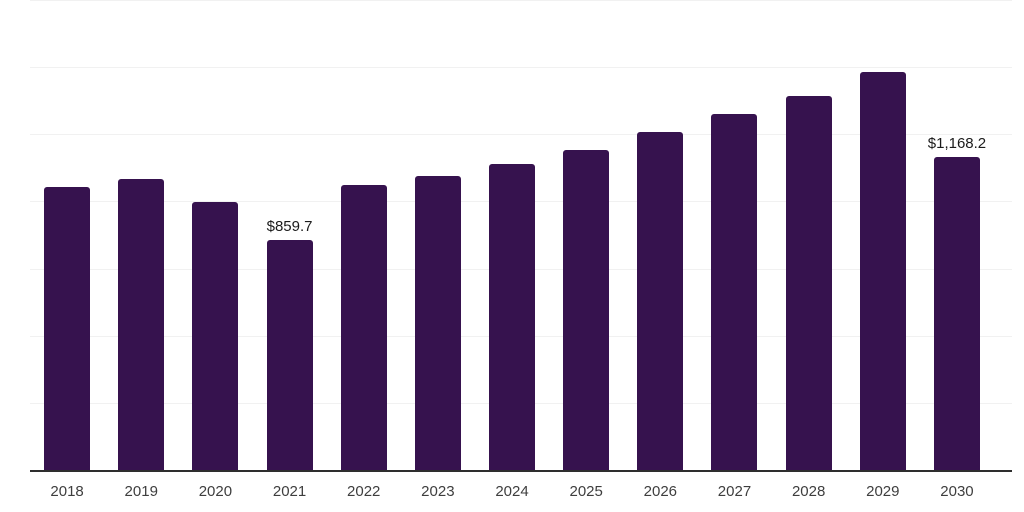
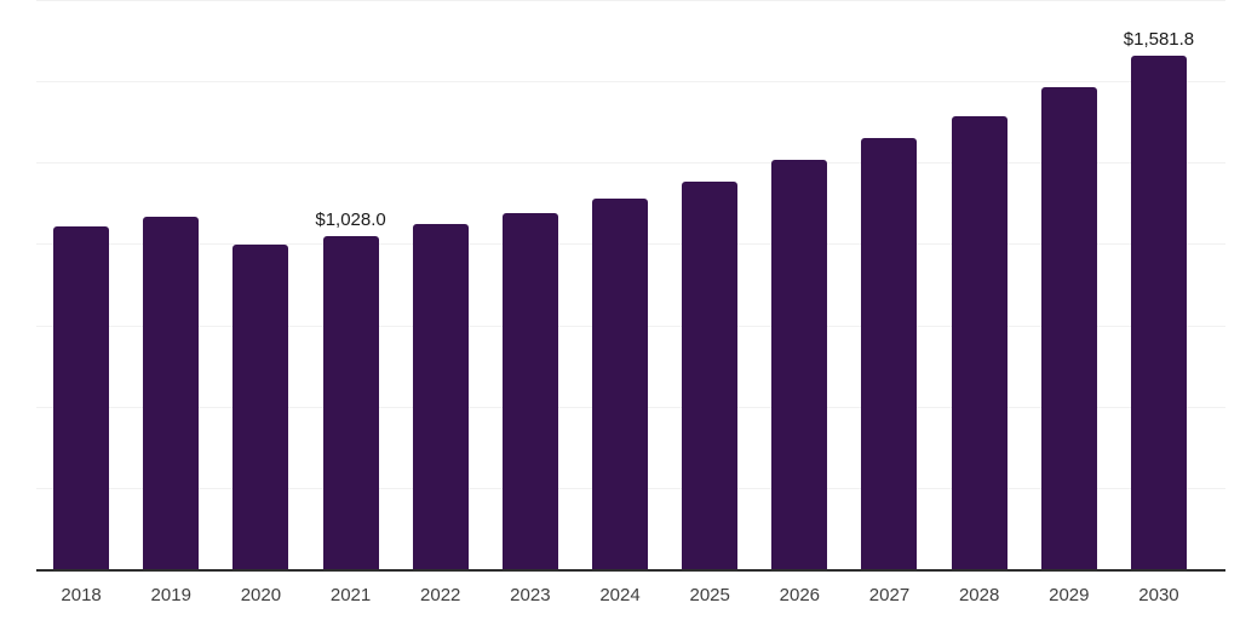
2021: $859.7 -> $1,028.0
2030: $1,168.2 -> $1,581.8
